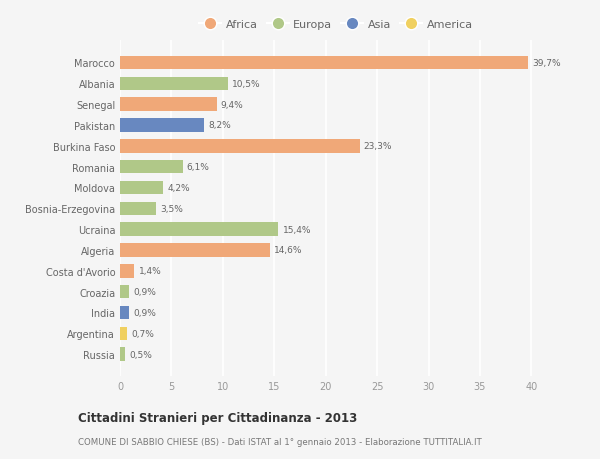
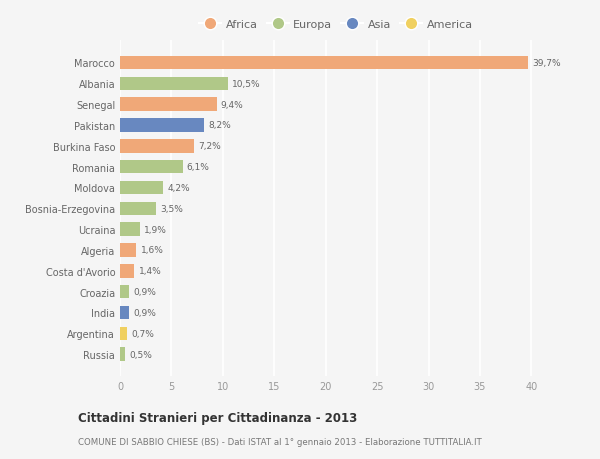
Burkina Faso: 23,3% -> 7,2%
Ucraina: 15,4% -> 1,9%
Algeria: 14,6% -> 1,6%
